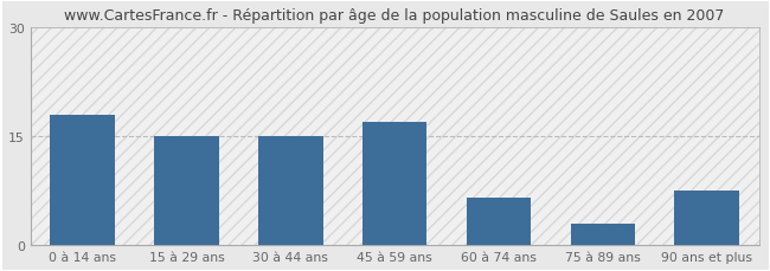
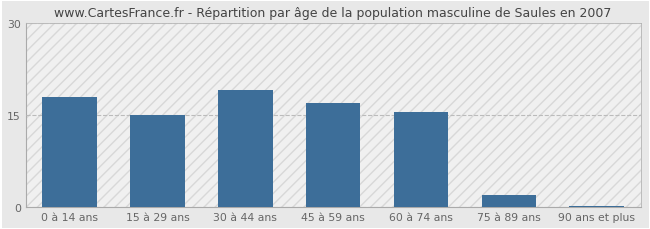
30 à 44 ans: 15.0 -> 19.0
60 à 74 ans: 6.6 -> 15.5
75 à 89 ans: 3.0 -> 2.0
90 ans et plus: 7.6 -> 0.1
